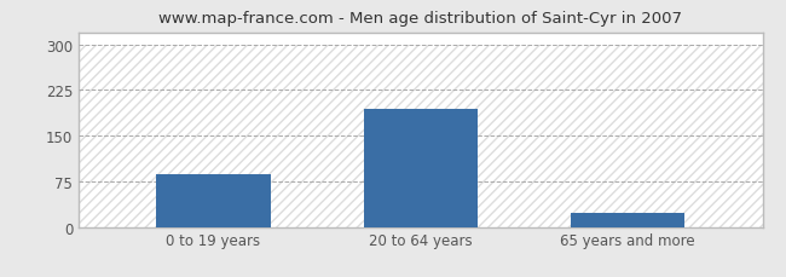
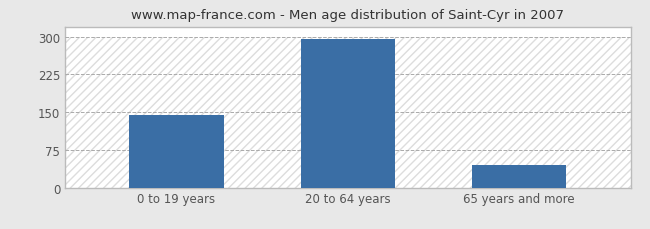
0 to 19 years: 86 -> 144
20 to 64 years: 194 -> 296
65 years and more: 24 -> 44
